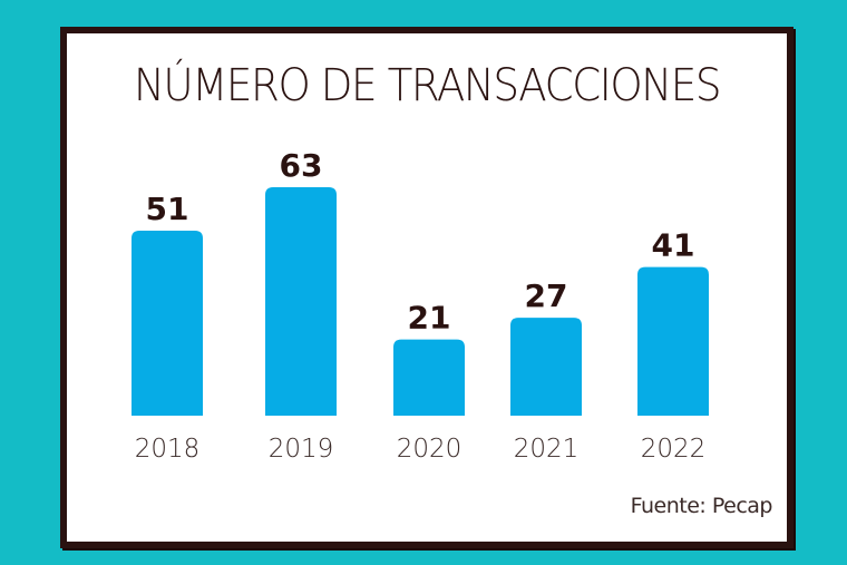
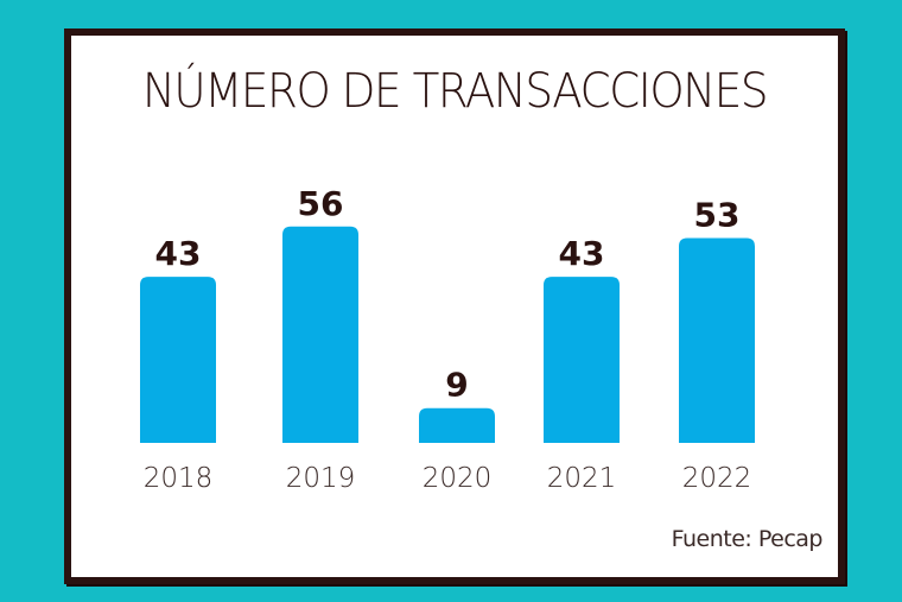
2018: 51 -> 43
2019: 63 -> 56
2020: 21 -> 9
2021: 27 -> 43
2022: 41 -> 53
